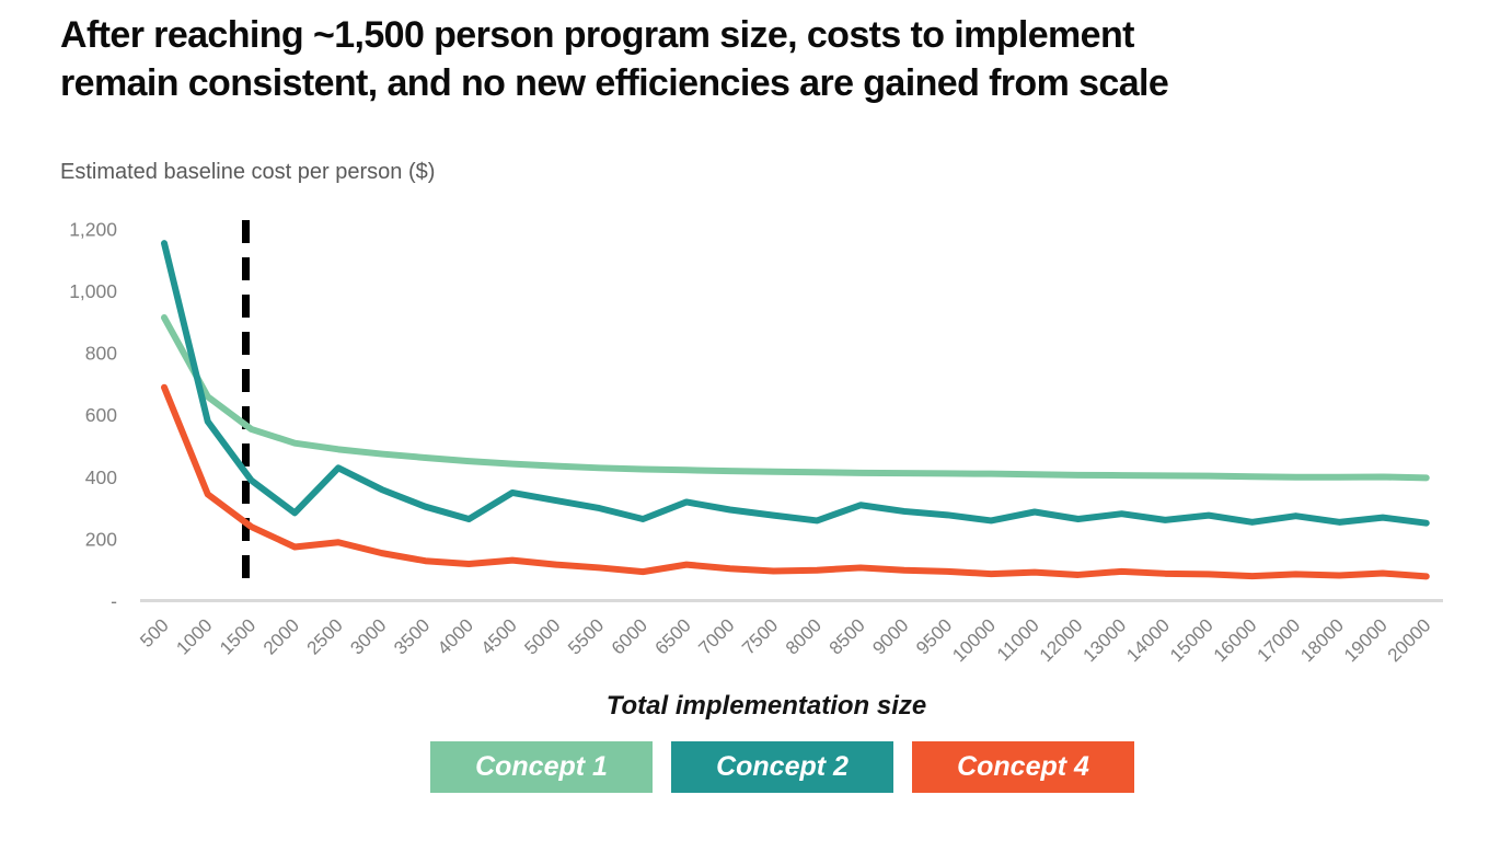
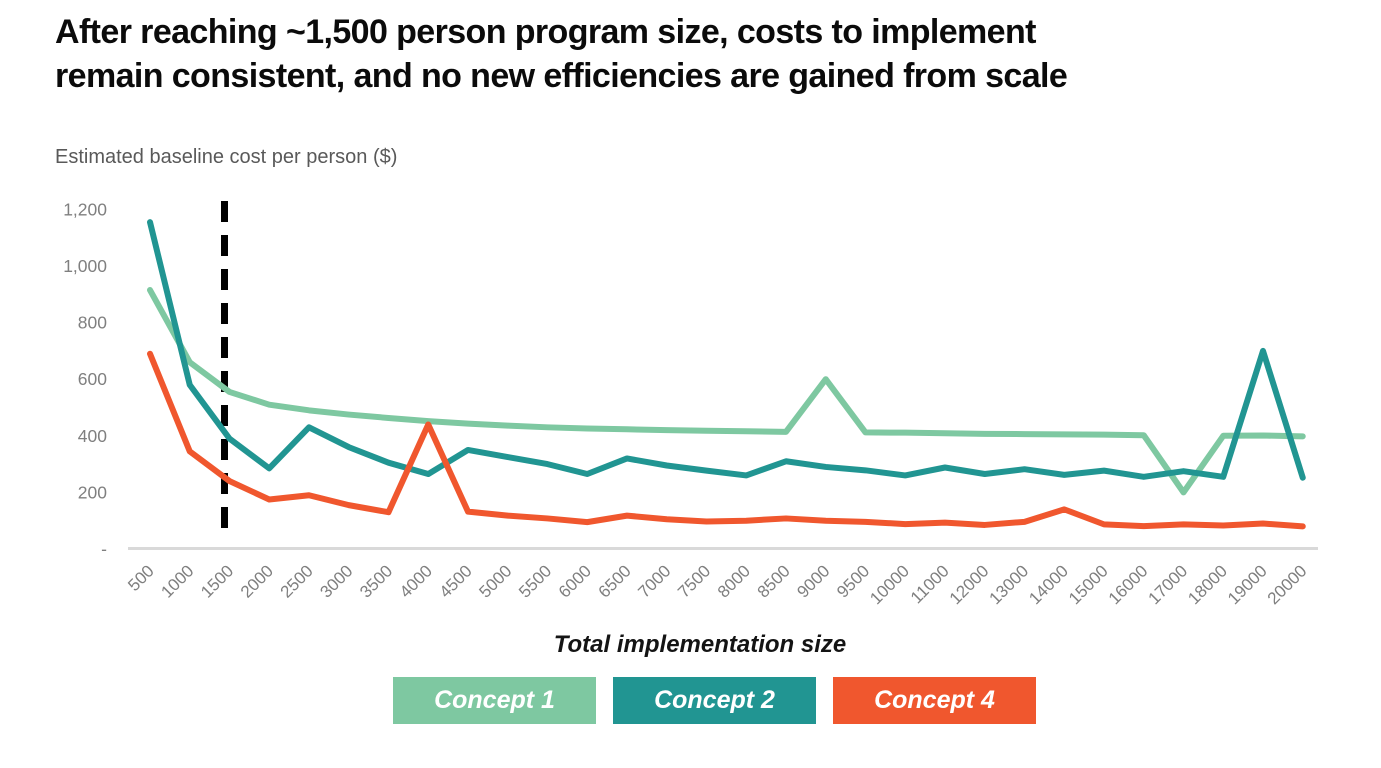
Concept 4/4000: 120 -> 440
Concept 1/9000: 410 -> 600
Concept 4/14000: 90 -> 140
Concept 1/17000: 400 -> 200
Concept 2/19000: 270 -> 700
